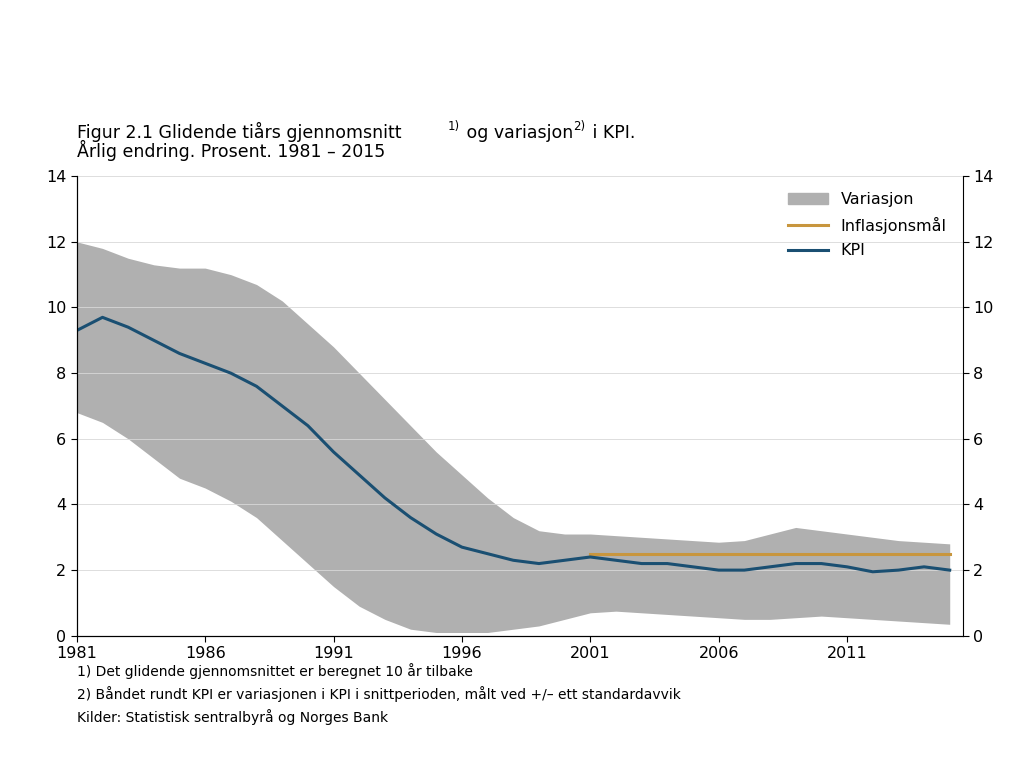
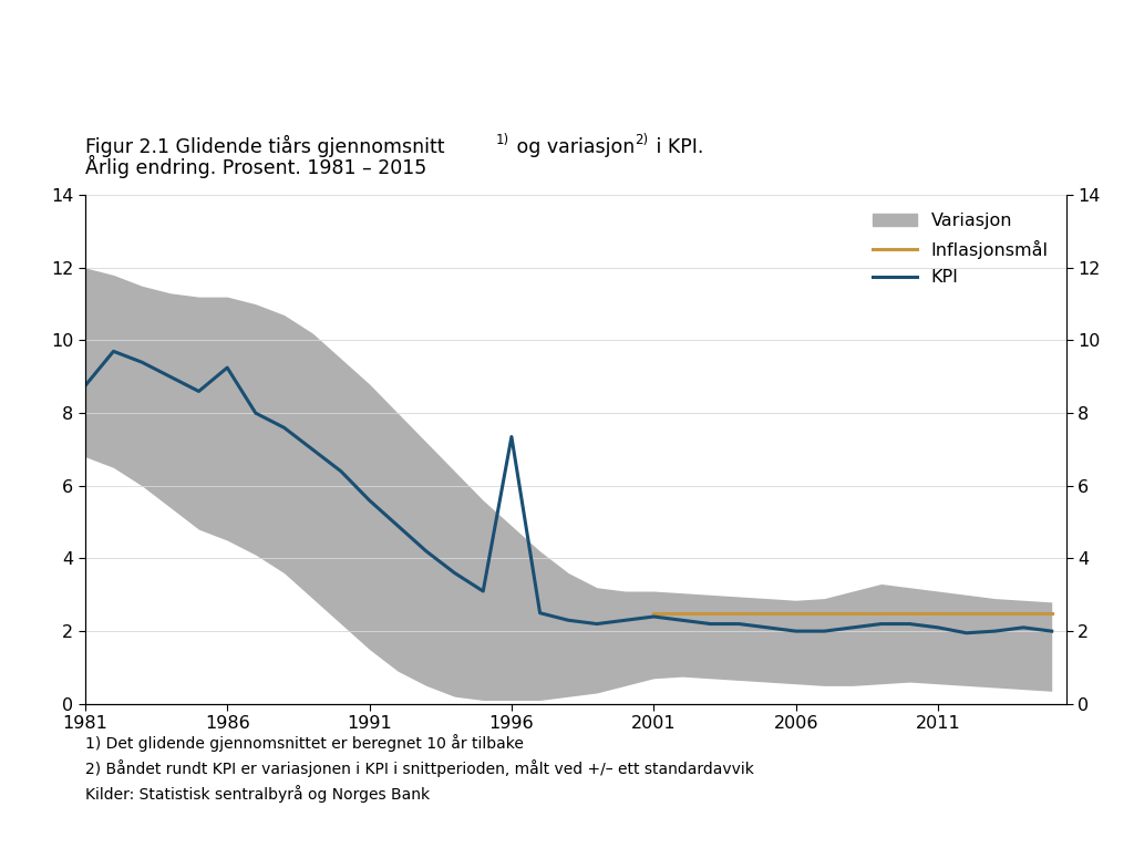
KPI/1981: 9.30 -> 8.75
KPI/1986: 8.30 -> 9.25
KPI/1996: 2.70 -> 7.35
